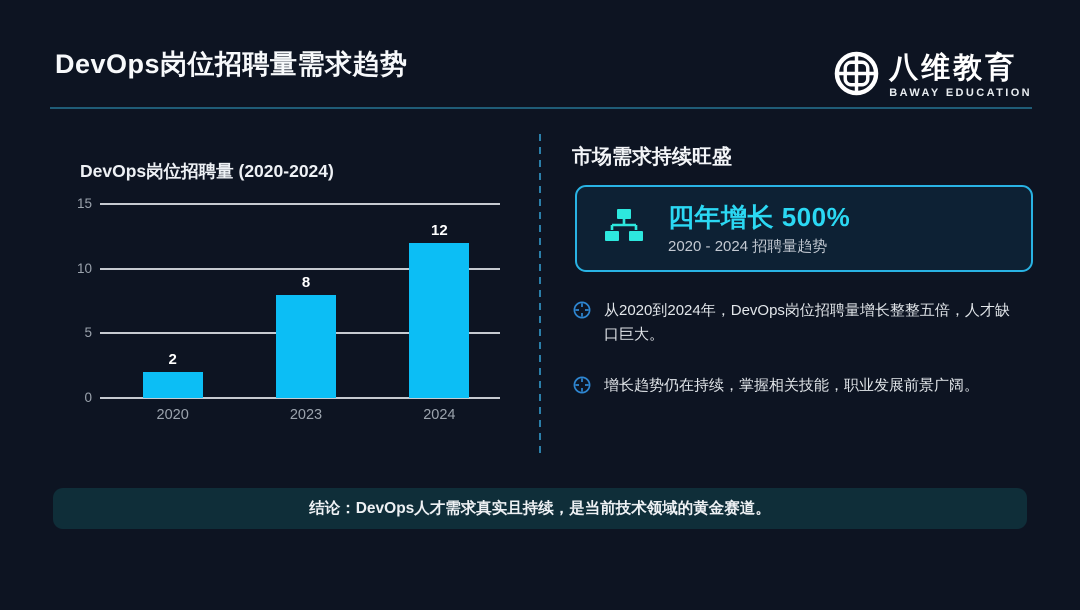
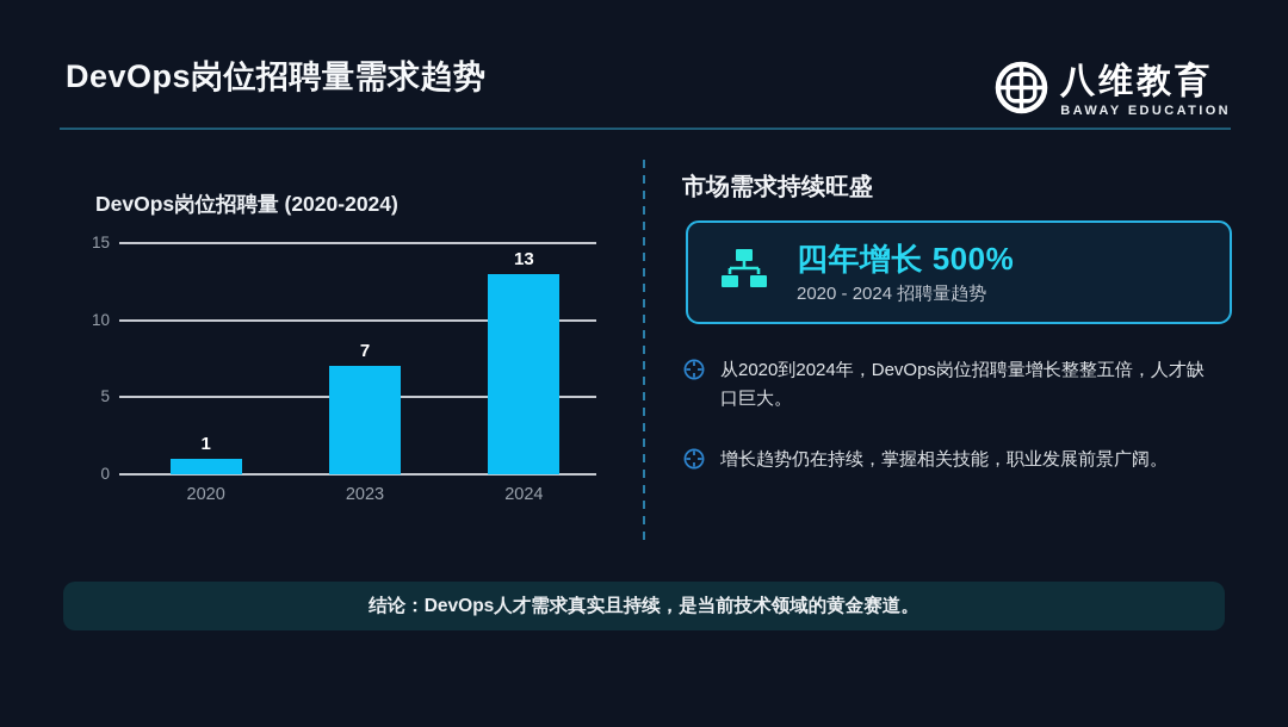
2020: 2 -> 1
2023: 8 -> 7
2024: 12 -> 13
